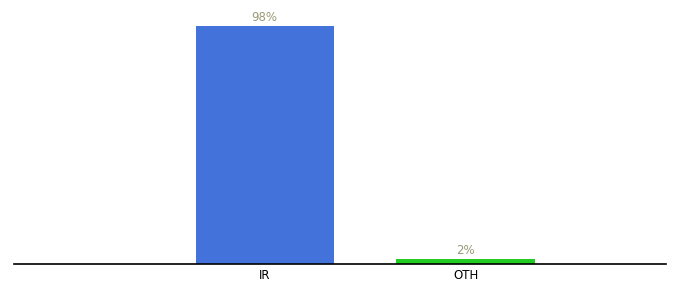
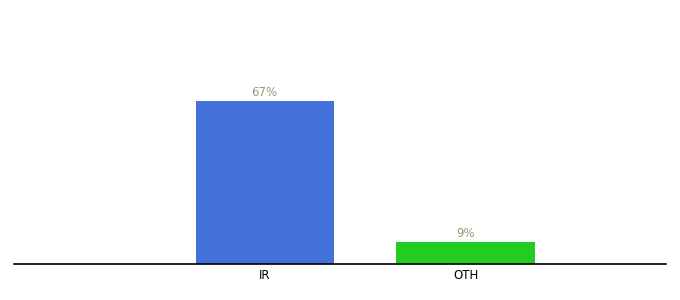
IR: 98% -> 67%
OTH: 2% -> 9%
